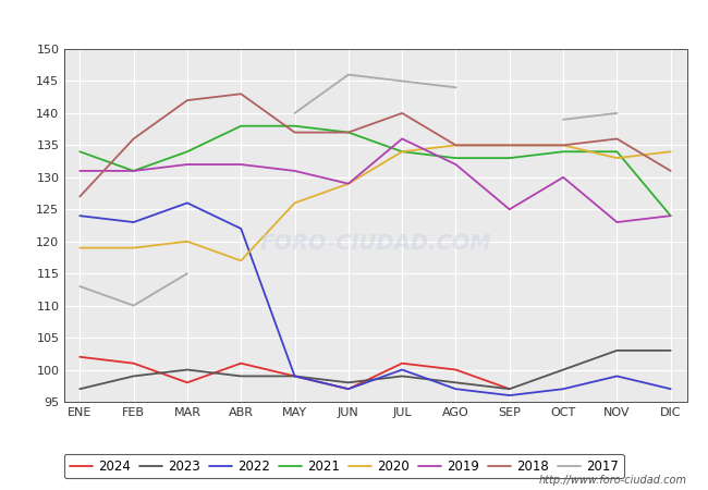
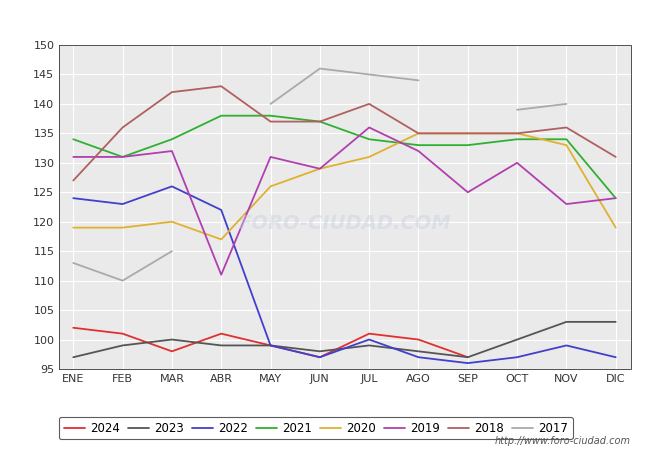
2019/ABR: 132 -> 111
2020/JUL: 134 -> 131
2020/DIC: 134 -> 119
